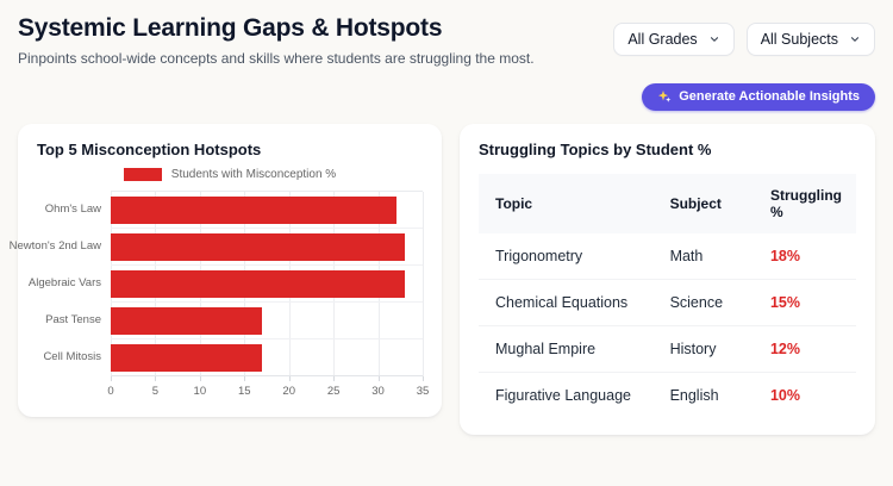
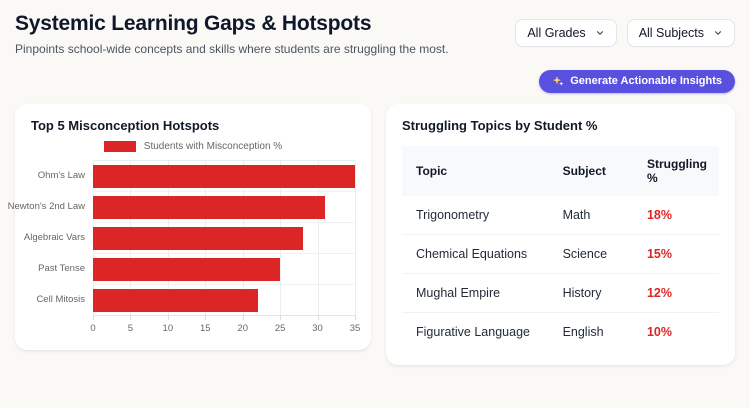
Ohm's Law: 32 -> 35
Newton's 2nd Law: 33 -> 31
Algebraic Vars: 33 -> 28
Past Tense: 17 -> 25
Cell Mitosis: 17 -> 22
